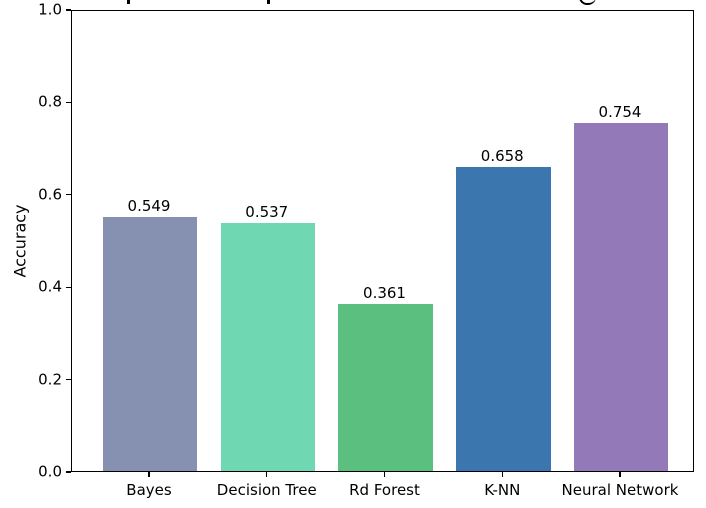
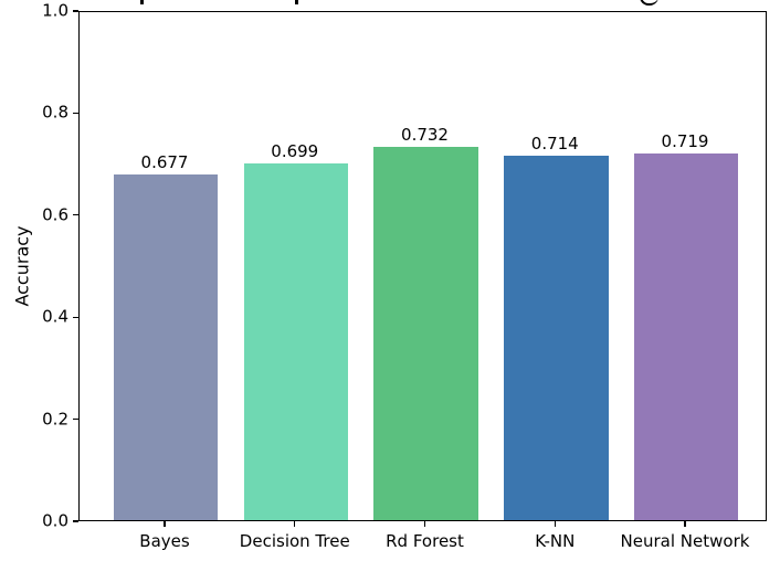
Bayes: 0.549 -> 0.677
Decision Tree: 0.537 -> 0.699
Rd Forest: 0.361 -> 0.732
K-NN: 0.658 -> 0.714
Neural Network: 0.754 -> 0.719
